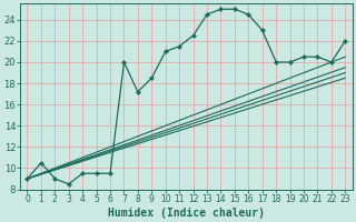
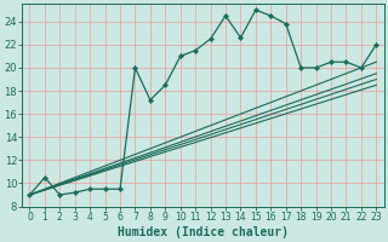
3: 8.5 -> 9.2
14: 25.0 -> 22.6
17: 23.0 -> 23.8
